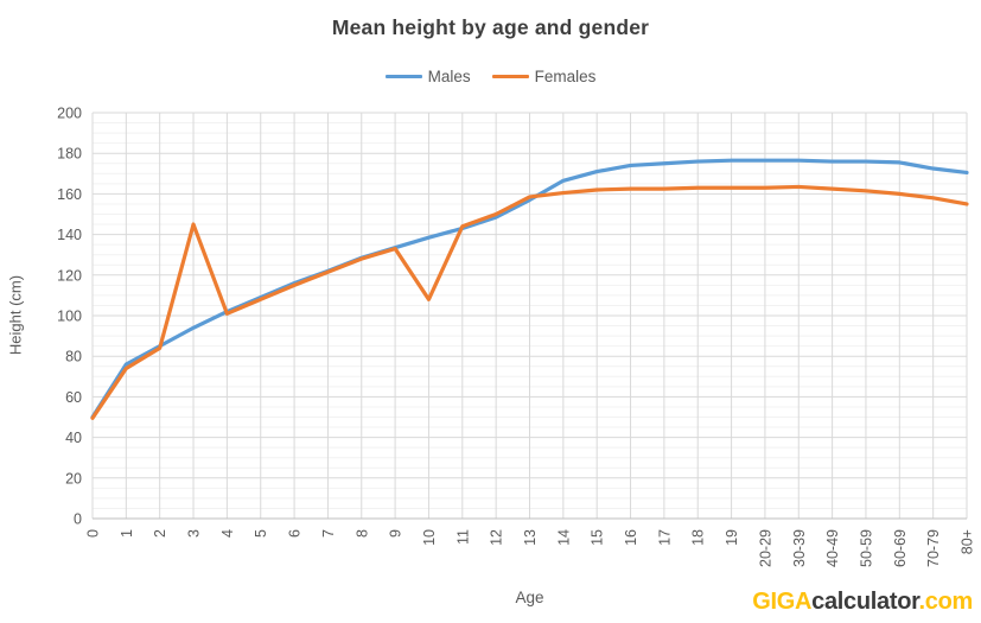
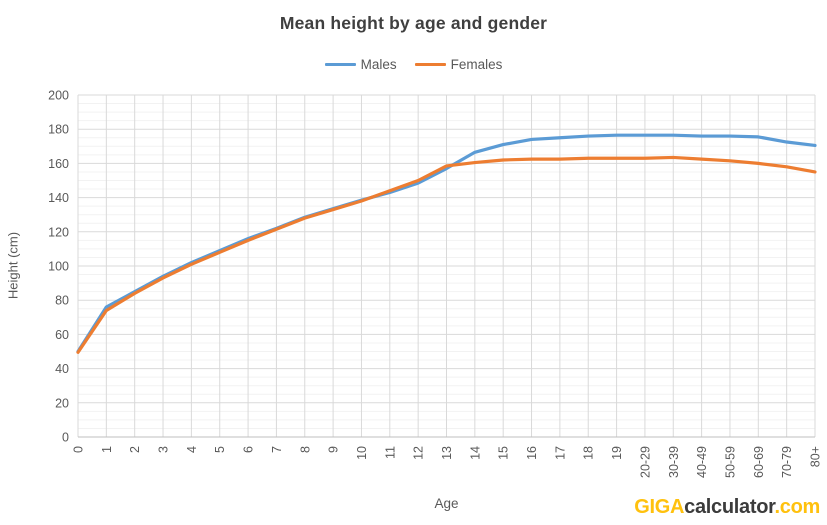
Females/3: 145 -> 93
Females/10: 108 -> 138
